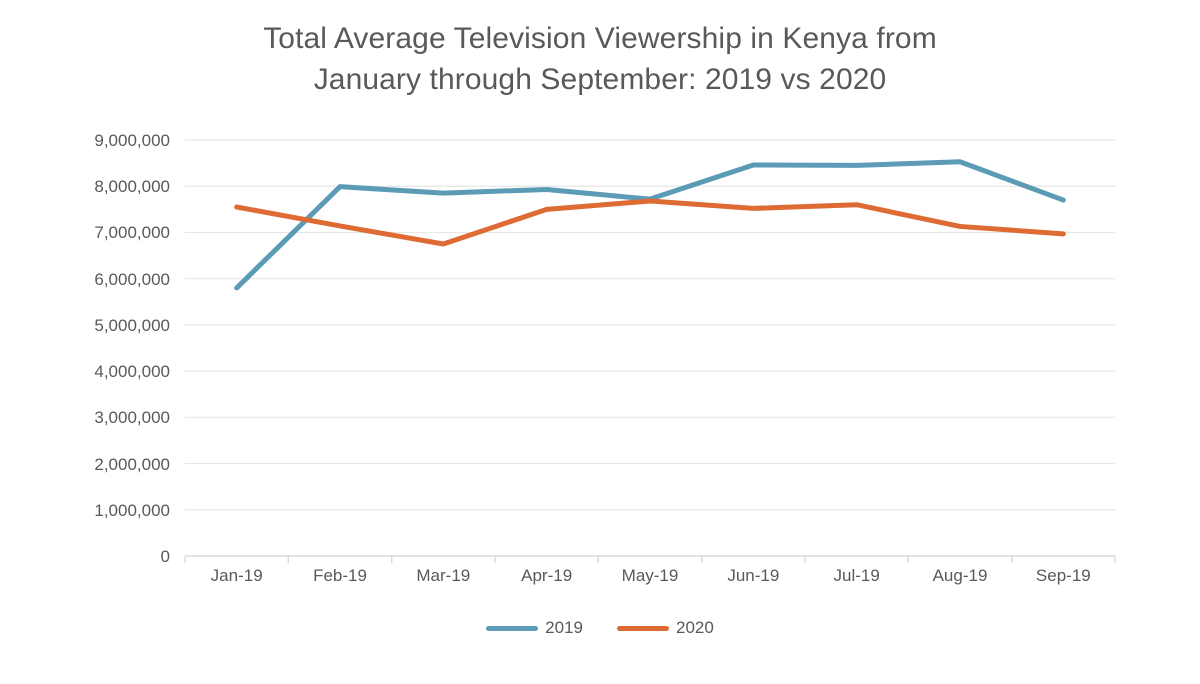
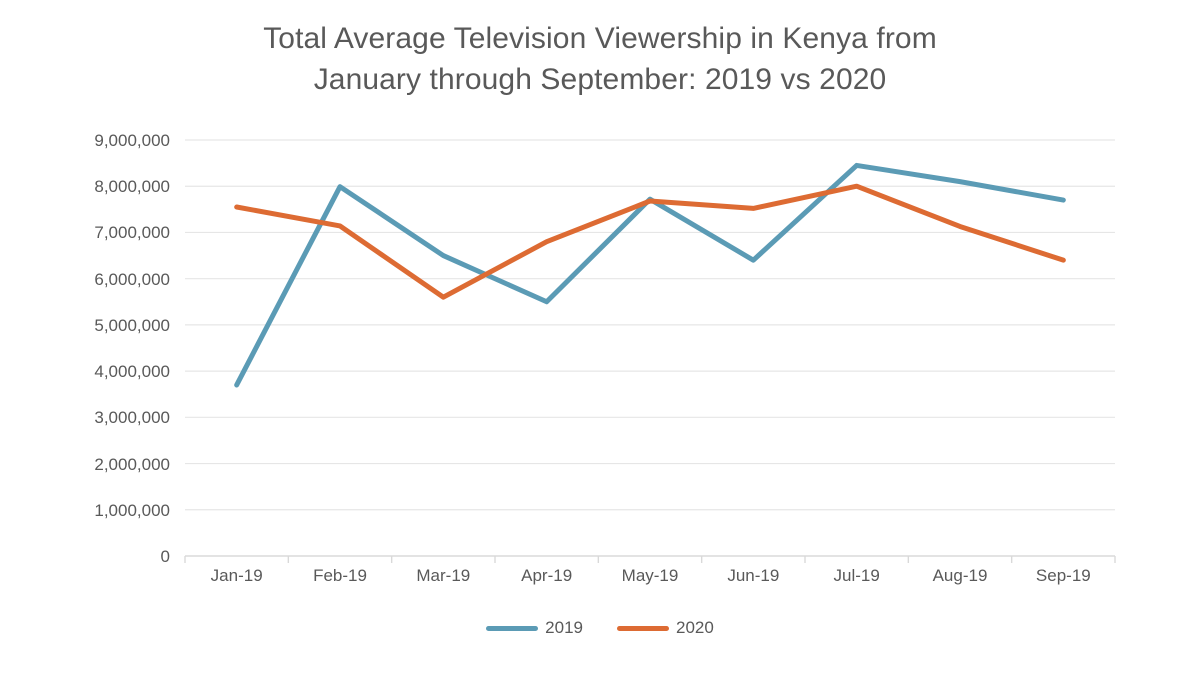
2019/Jan-19: 5800000 -> 3700000
2019/Mar-19: 7800000 -> 6500000
2020/Mar-19: 6800000 -> 5600000
2019/Apr-19: 7900000 -> 5500000
2020/Apr-19: 7500000 -> 6800000
2019/Jun-19: 8500000 -> 6400000
2020/Jul-19: 7600000 -> 8000000
2019/Aug-19: 8500000 -> 8100000
2020/Sep-19: 7000000 -> 6400000
